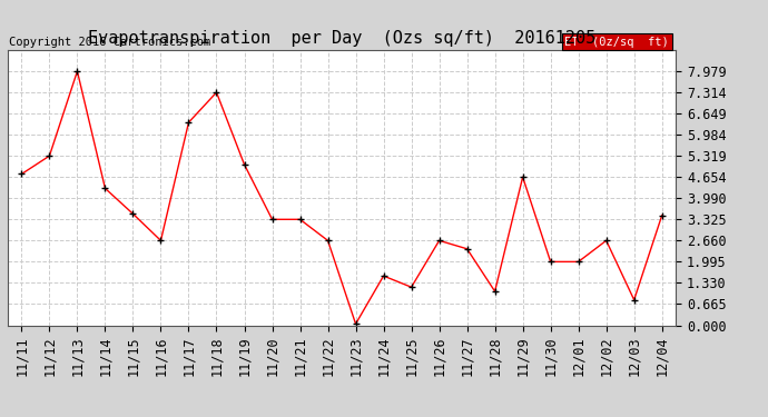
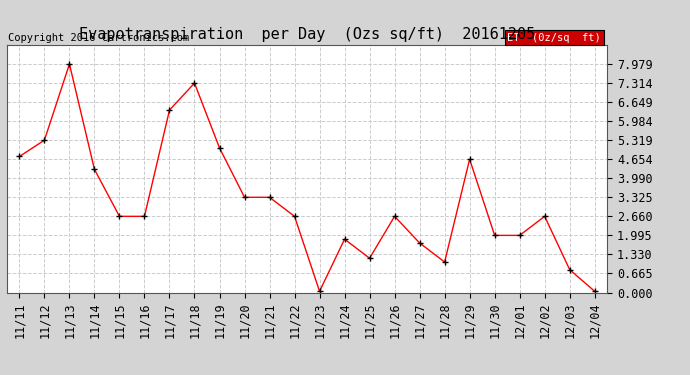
11/15: 3.50 -> 2.66
11/24: 1.55 -> 1.86
11/27: 2.40 -> 1.73
12/04: 3.45 -> 0.04
